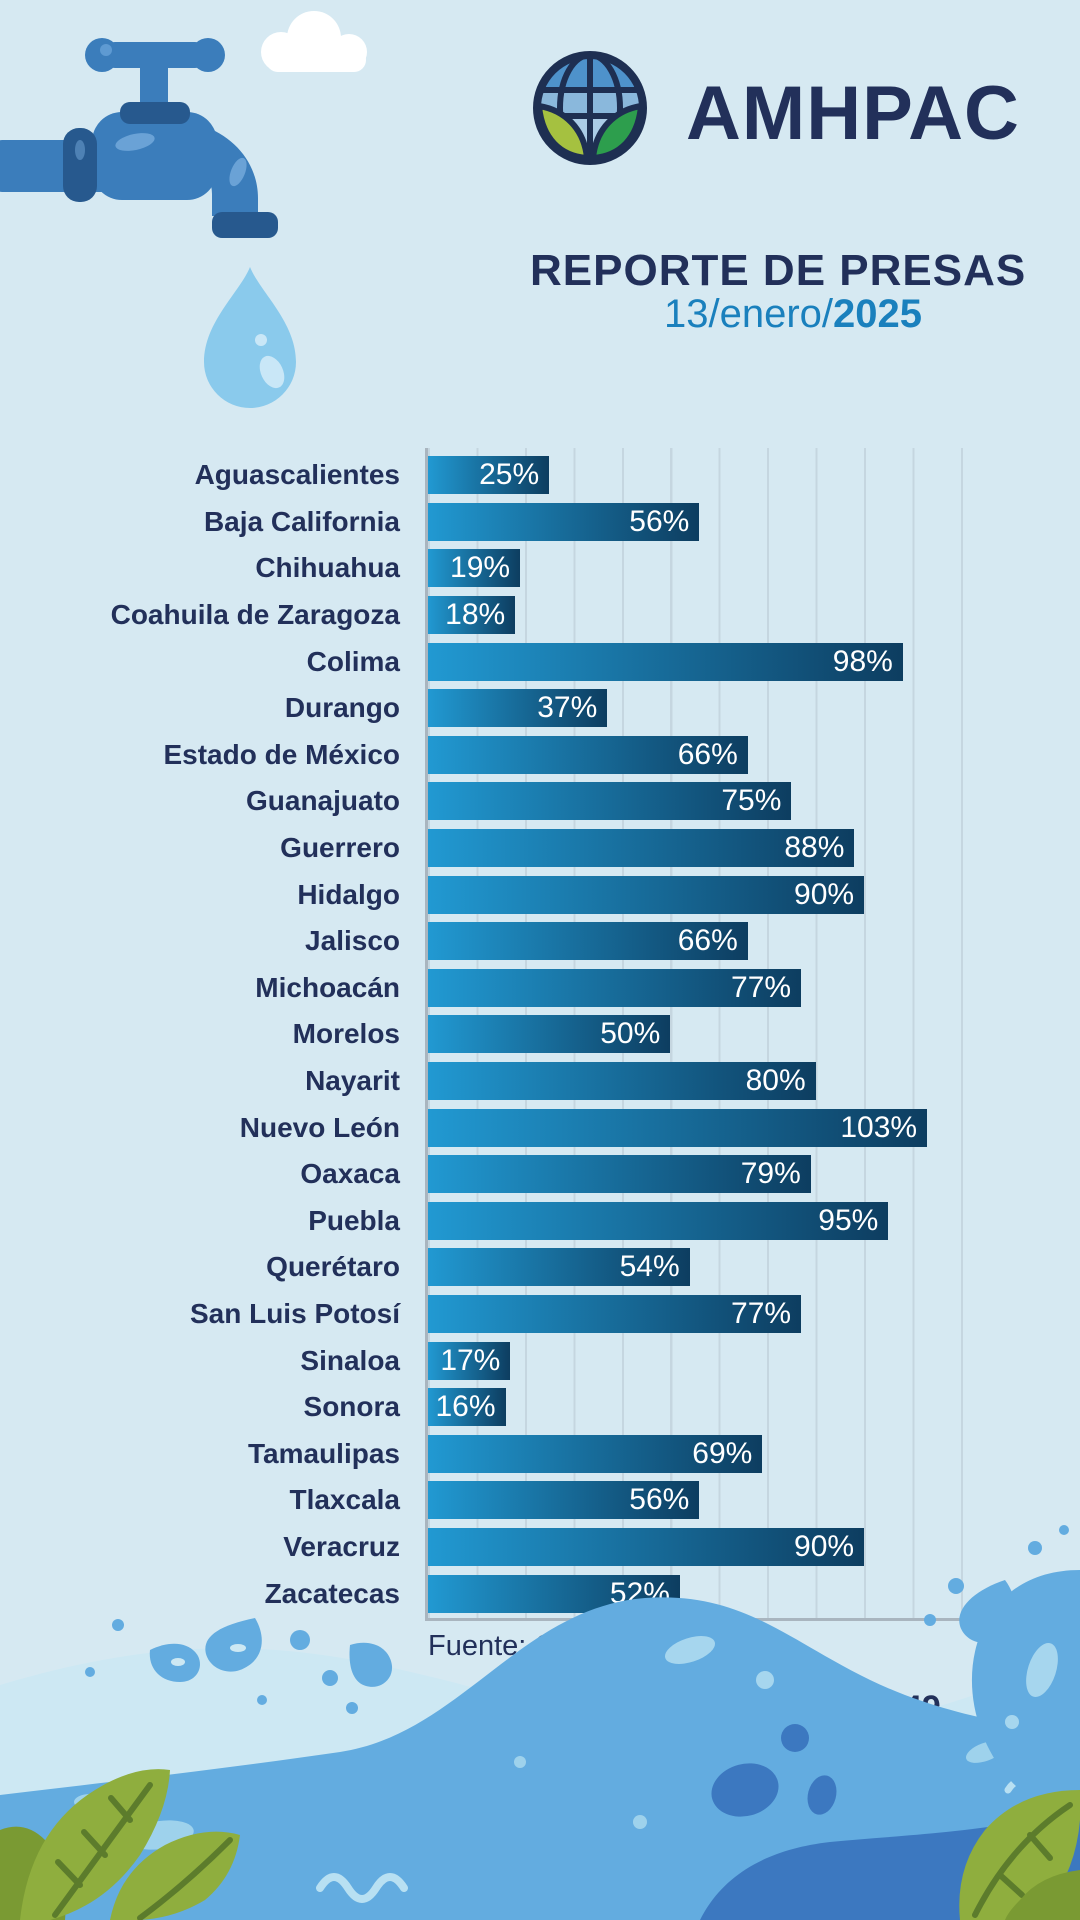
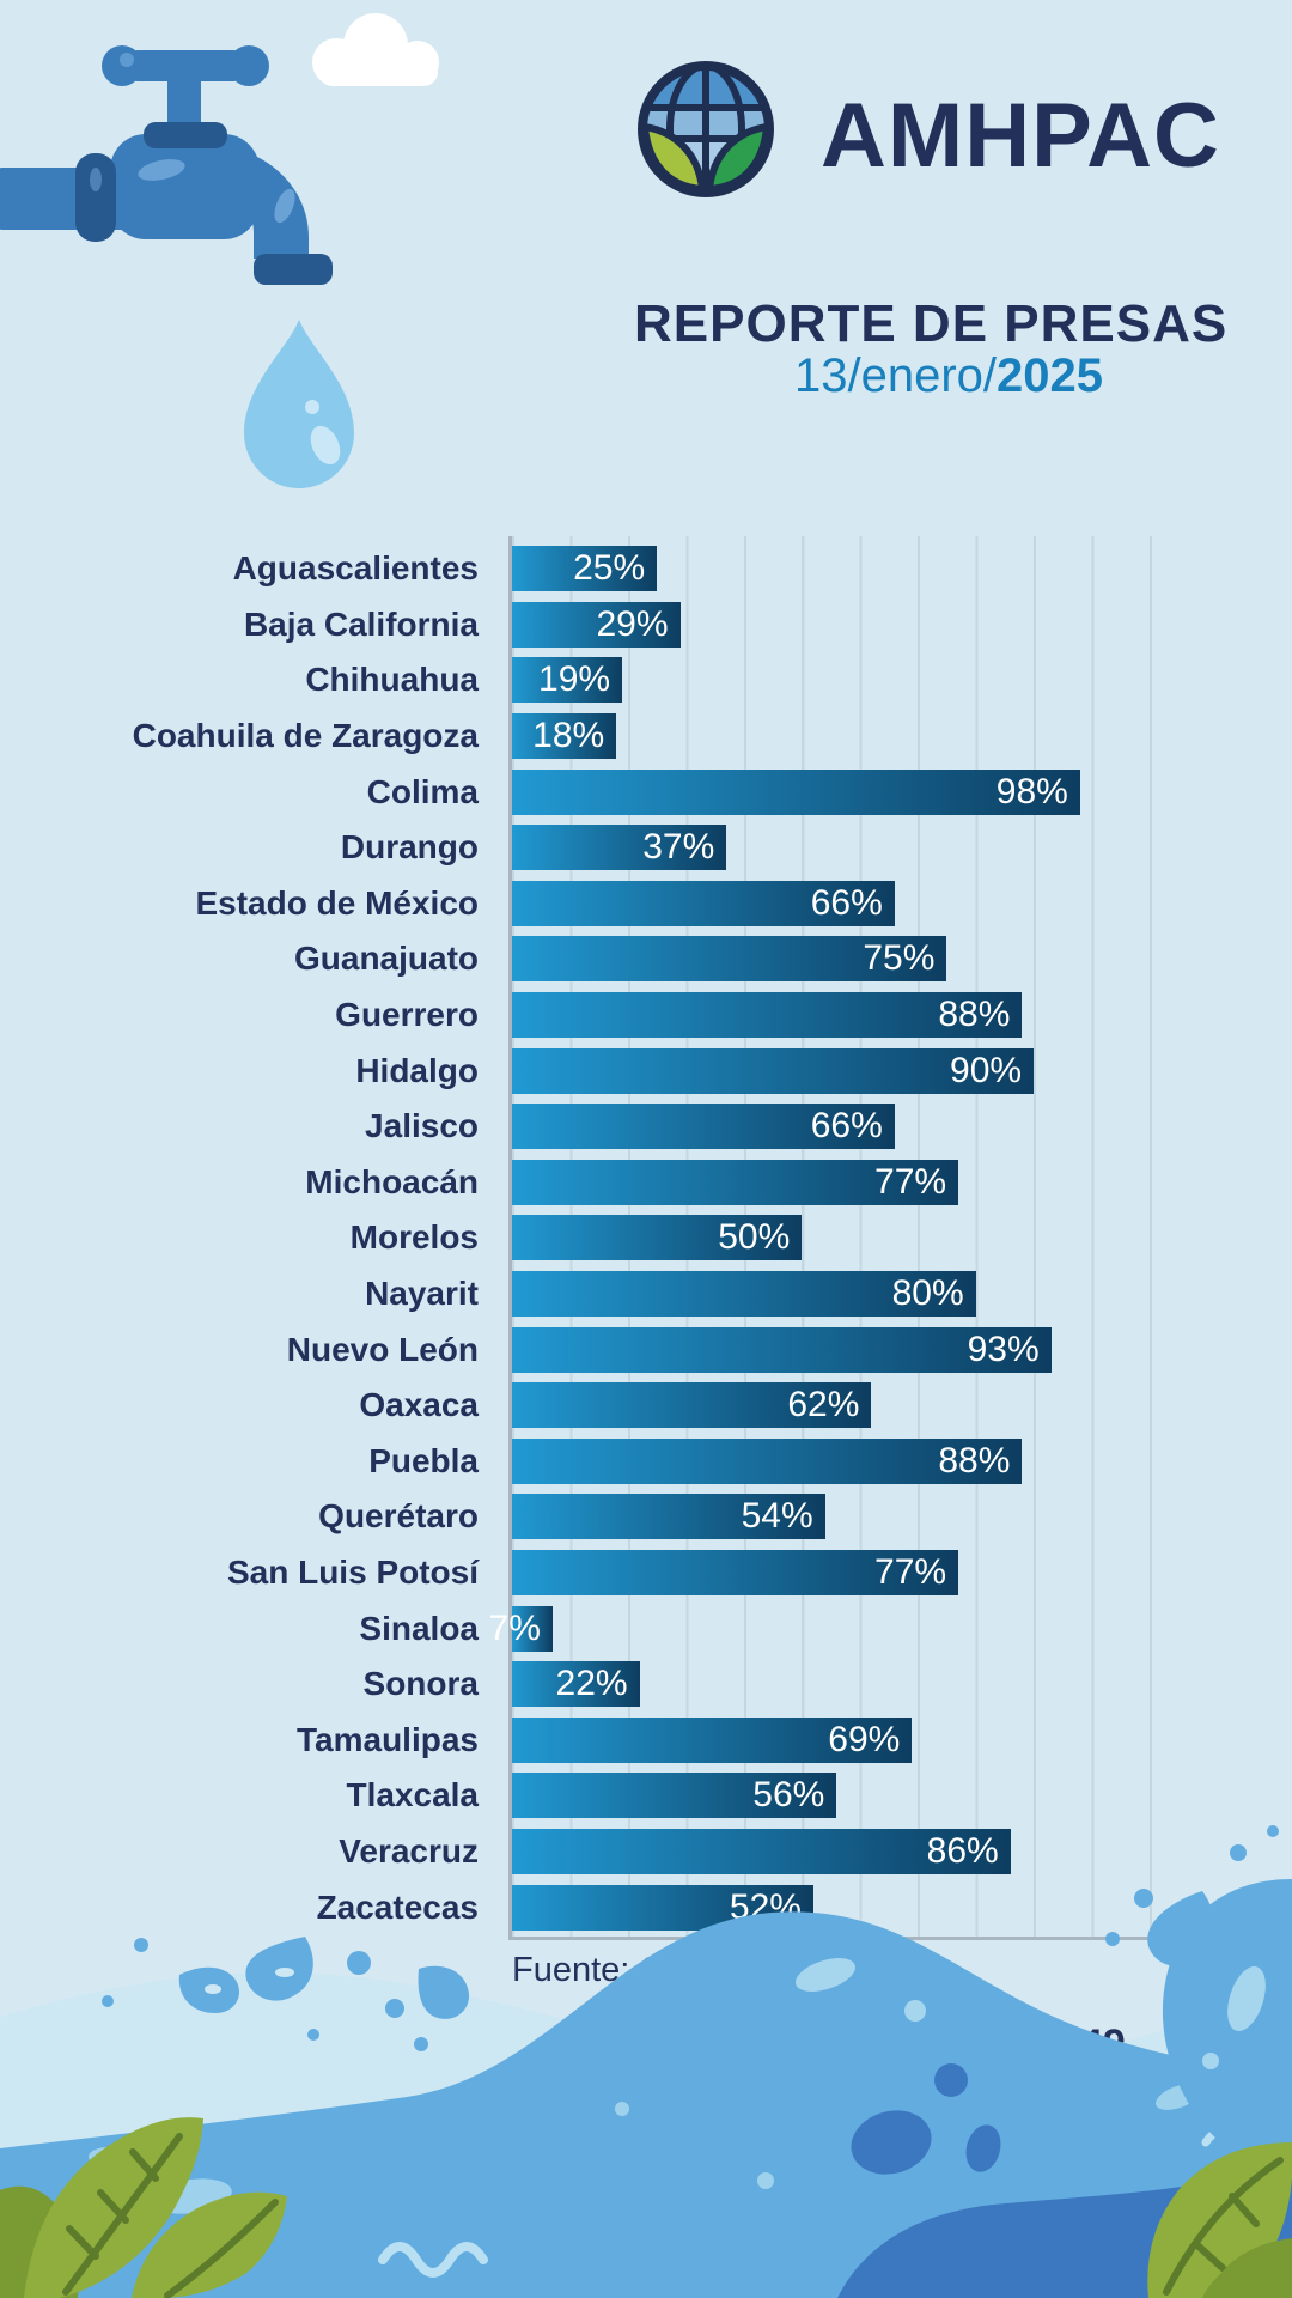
Baja California: 56% -> 29%
Nuevo León: 103% -> 93%
Oaxaca: 79% -> 62%
Puebla: 95% -> 88%
Sinaloa: 17% -> 7%
Sonora: 16% -> 22%
Veracruz: 90% -> 86%
